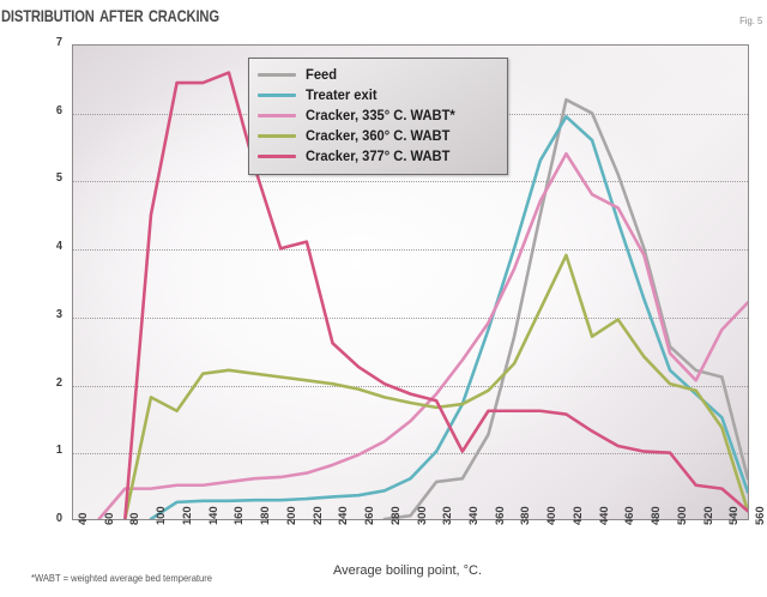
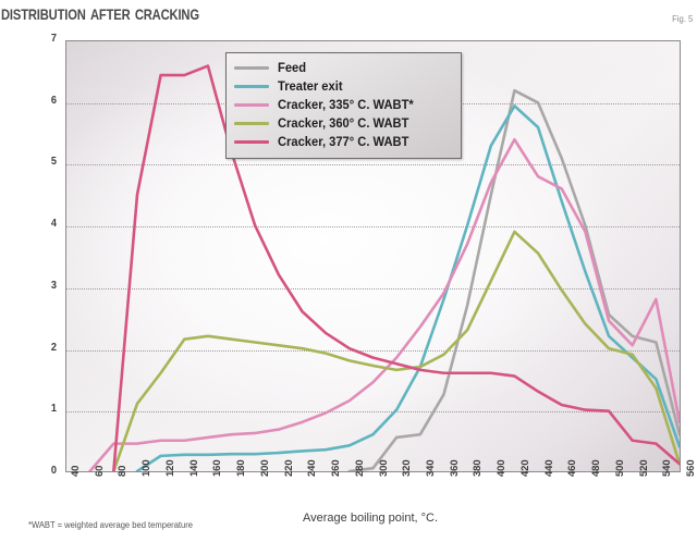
Cracker, 360° C. WABT/100: 1.8 -> 1.1
Cracker, 377° C. WABT/220: 4.1 -> 3.2
Cracker, 377° C. WABT/340: 1.0 -> 1.6
Cracker, 360° C. WABT/440: 2.7 -> 3.5
Cracker, 335° C. WABT*/560: 3.2 -> 0.8
